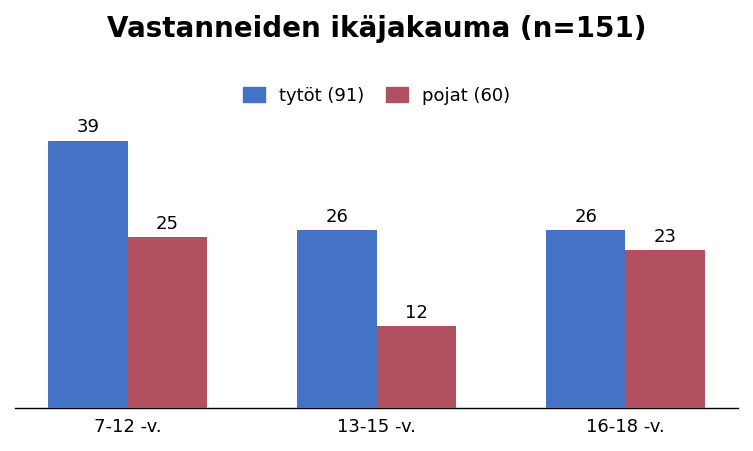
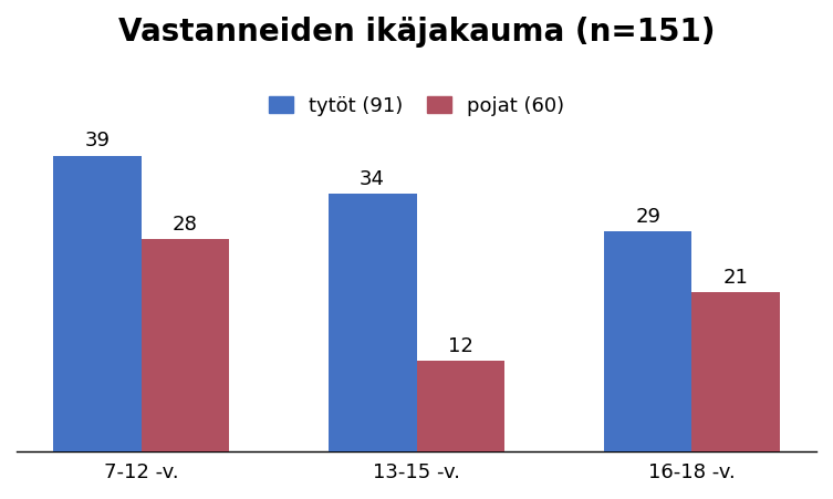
pojat (60)/7-12 -v.: 25 -> 28
tytöt (91)/13-15 -v.: 26 -> 34
tytöt (91)/16-18 -v.: 26 -> 29
pojat (60)/16-18 -v.: 23 -> 21
